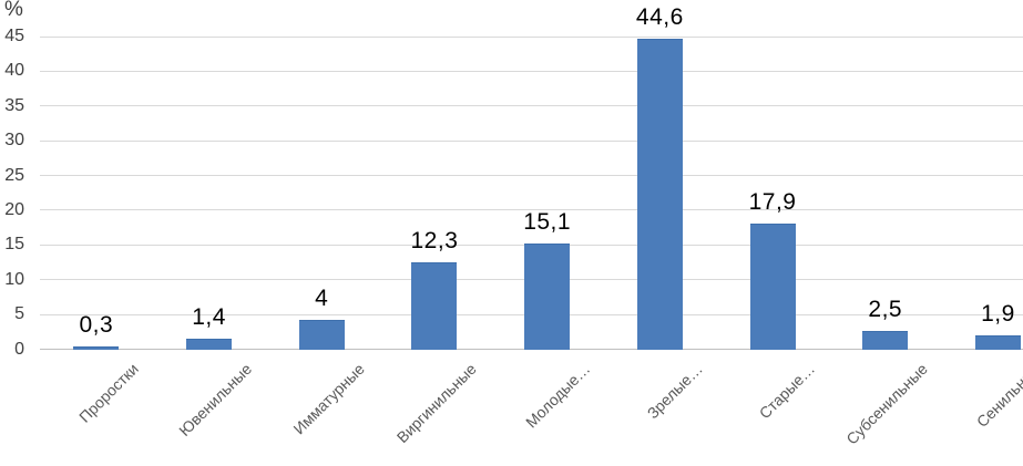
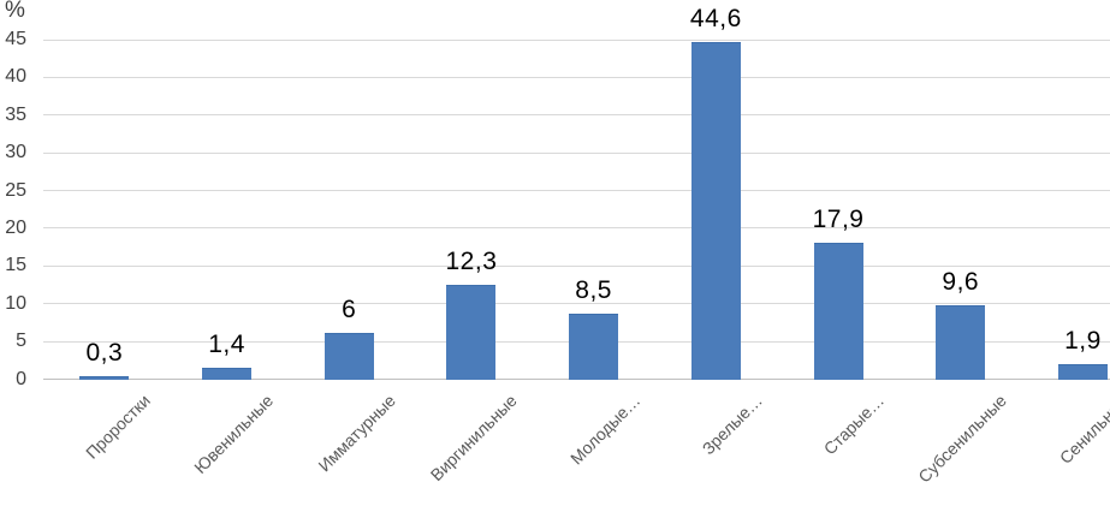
Имматурные: 4 -> 6
Молодые…: 15,1 -> 8,5
Субсенильные: 2,5 -> 9,6
